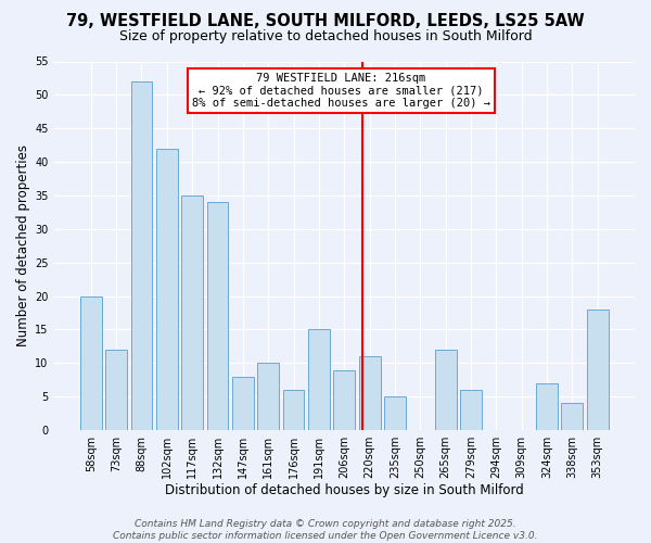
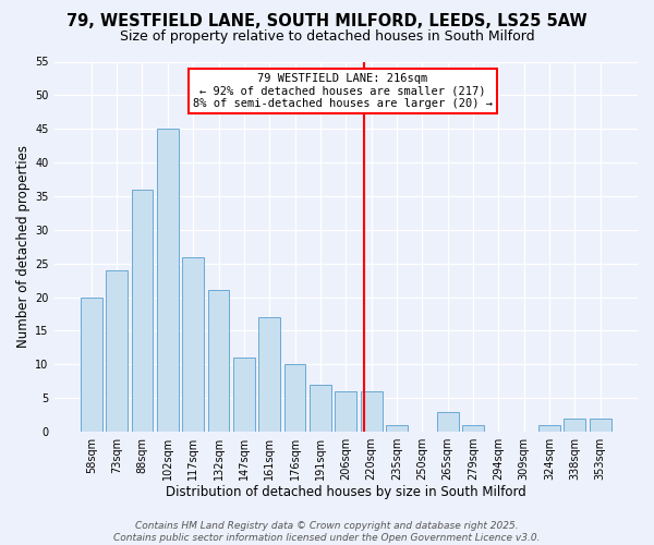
73sqm: 12 -> 24
88sqm: 52 -> 36
102sqm: 42 -> 45
117sqm: 35 -> 26
132sqm: 34 -> 21
147sqm: 8 -> 11
161sqm: 10 -> 17
176sqm: 6 -> 10
191sqm: 15 -> 7
206sqm: 9 -> 6
220sqm: 11 -> 6
235sqm: 5 -> 1
265sqm: 12 -> 3
279sqm: 6 -> 1
324sqm: 7 -> 1
338sqm: 4 -> 2
353sqm: 18 -> 2
